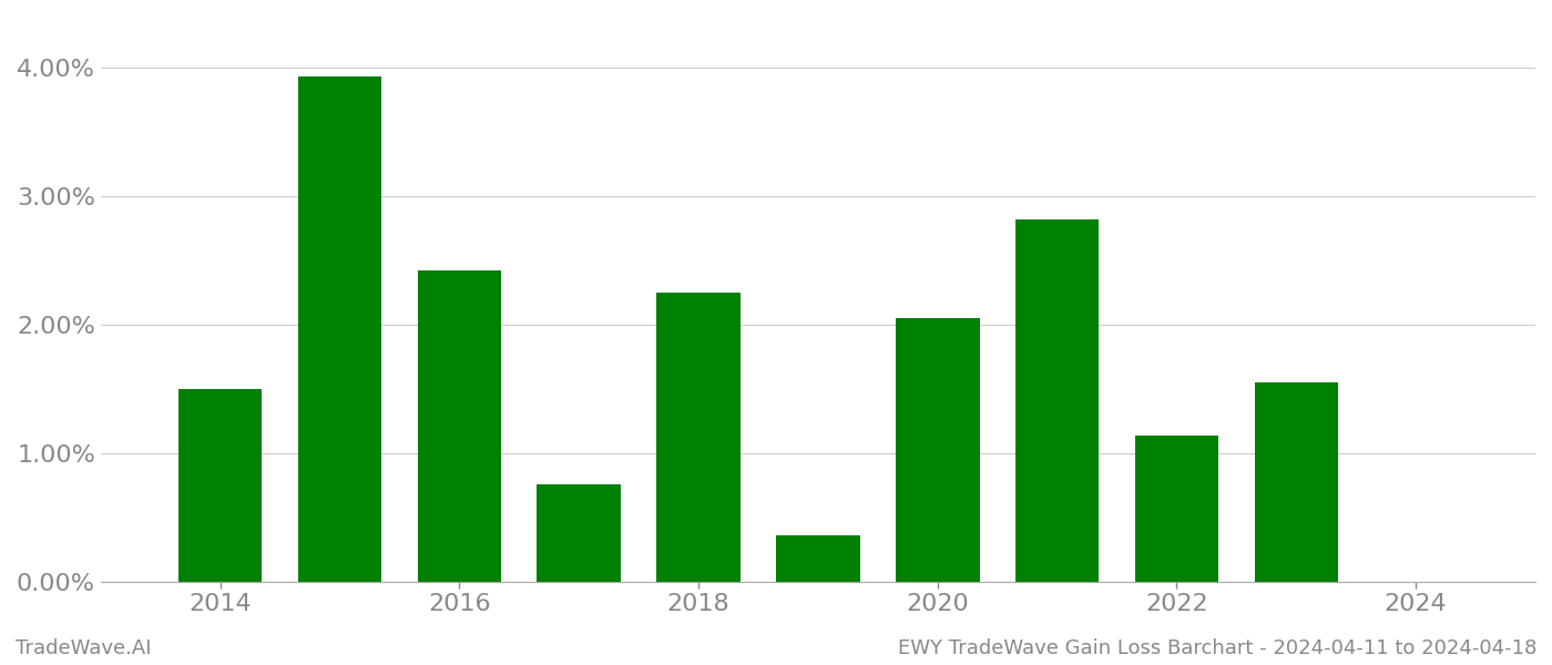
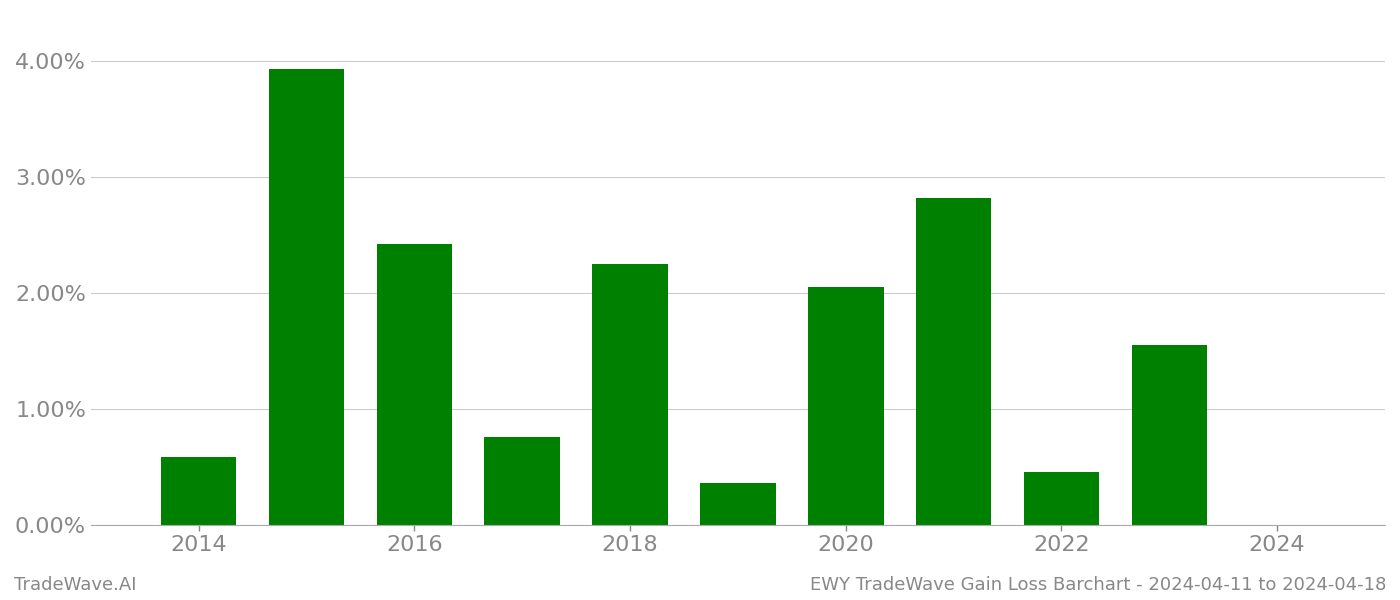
2014: 1.50% -> 0.58%
2022: 1.14% -> 0.45%
